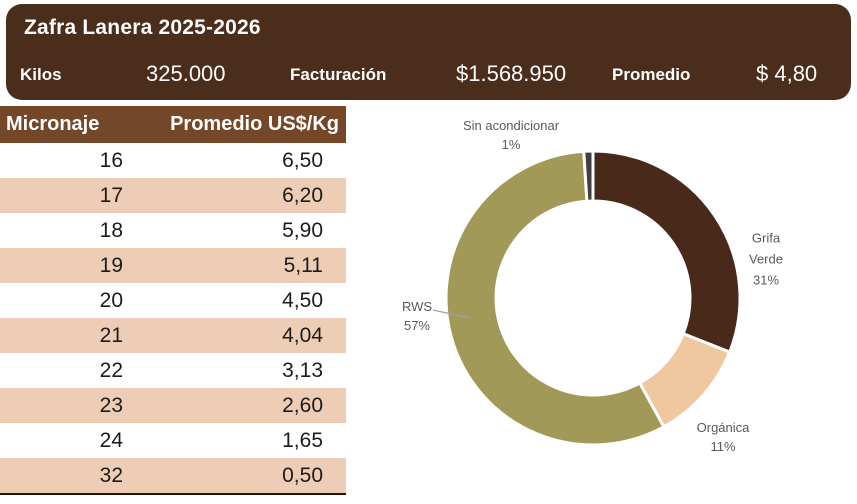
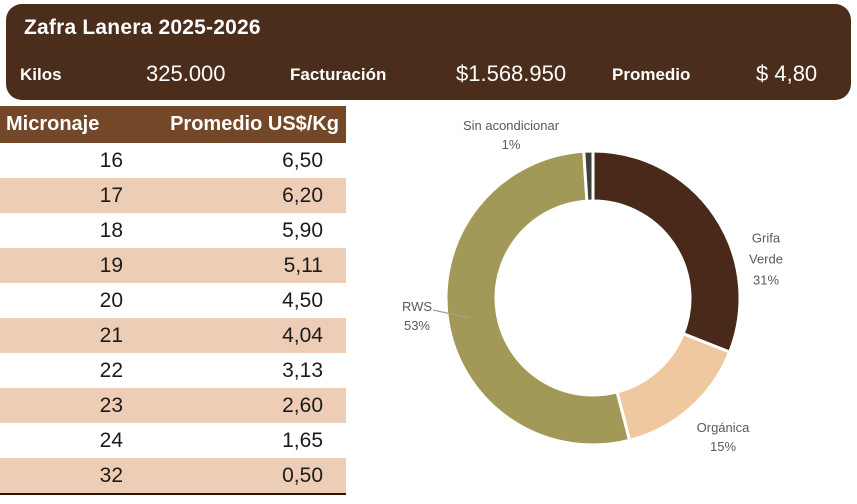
Orgánica: 11% -> 15%
RWS: 57% -> 53%
